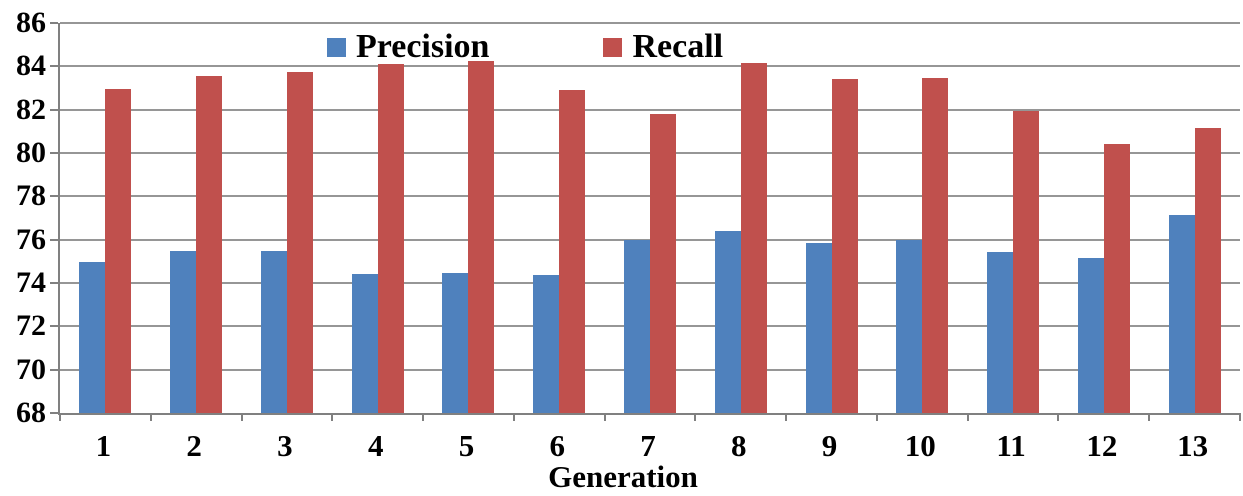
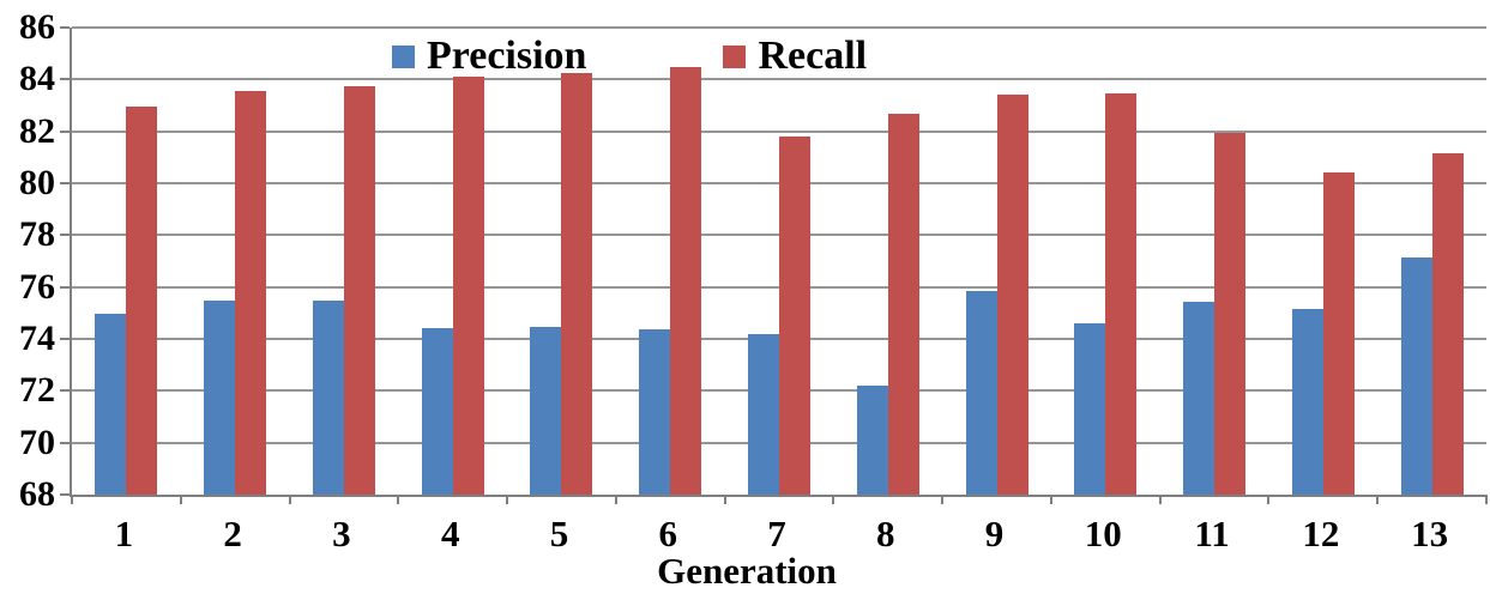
Recall/6: 82.9 -> 84.5
Precision/7: 76.0 -> 74.2
Precision/8: 76.4 -> 72.2
Recall/8: 84.2 -> 82.7
Precision/10: 76.0 -> 74.6
